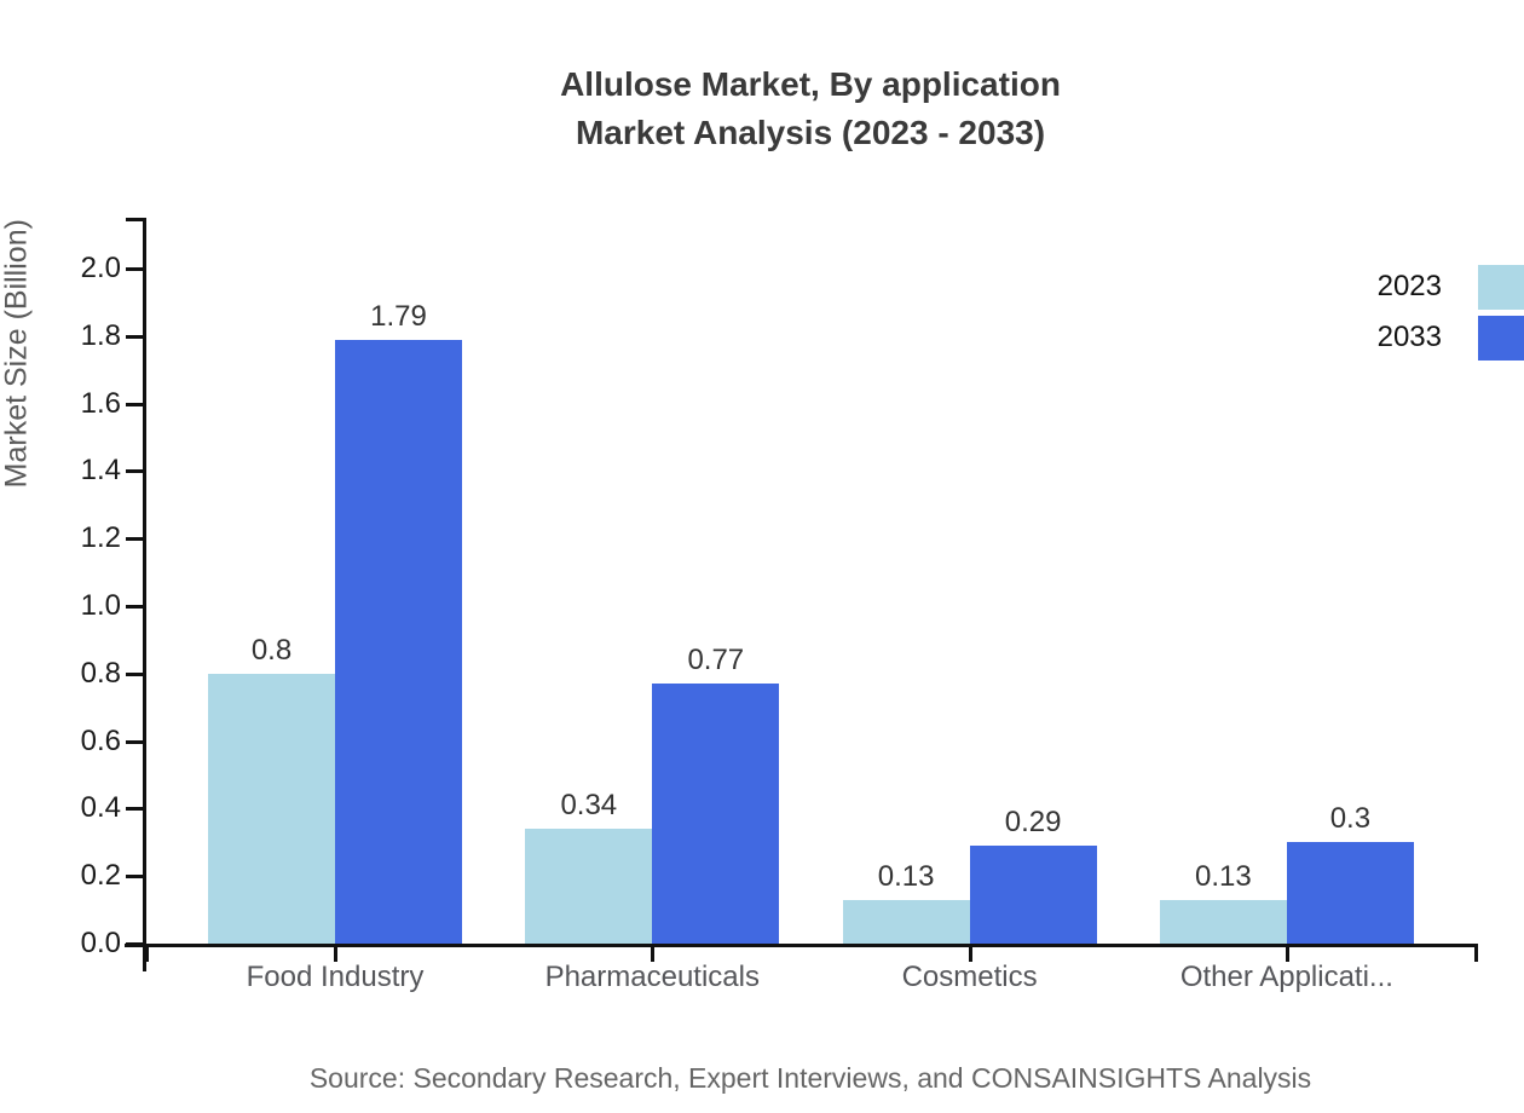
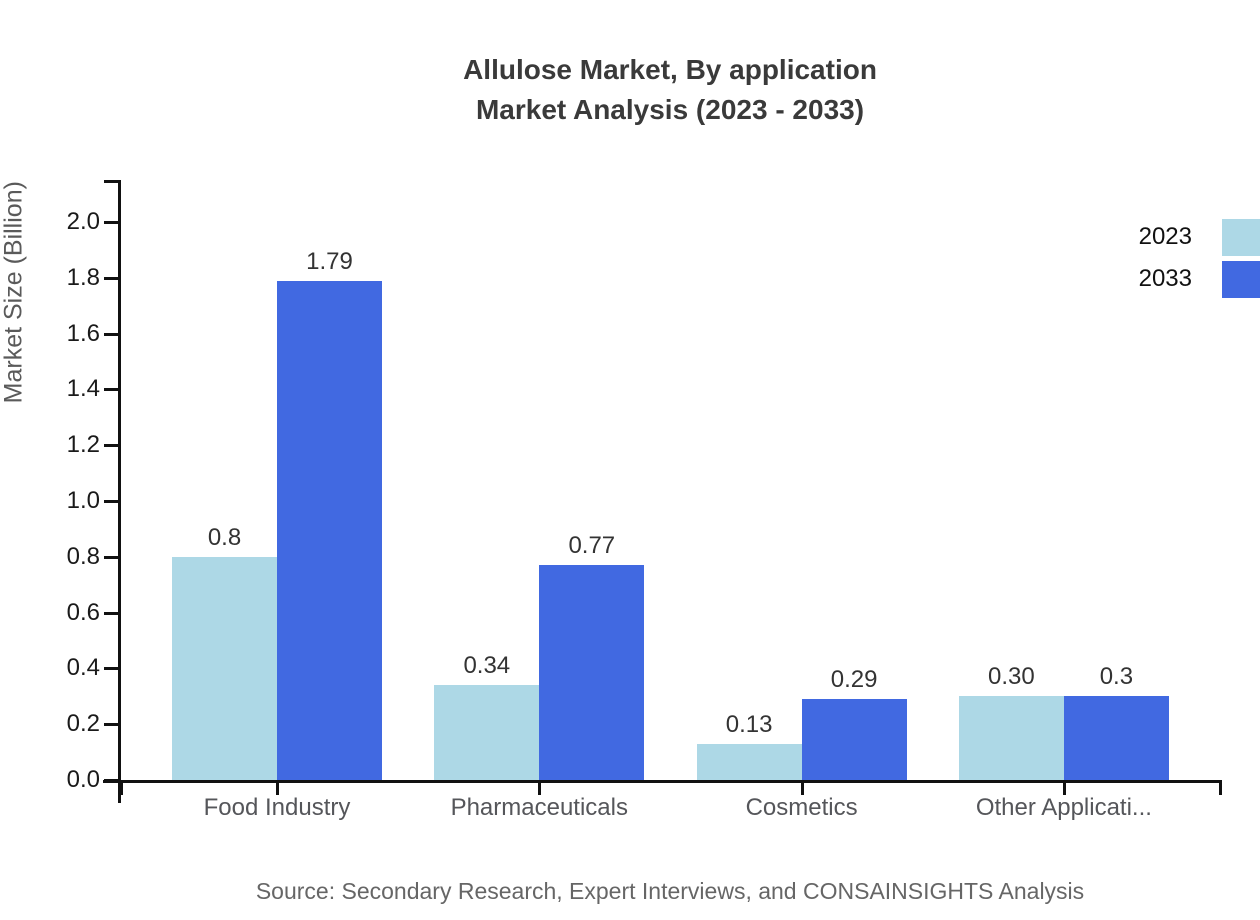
2023/Other Applicati...: 0.13 -> 0.30
